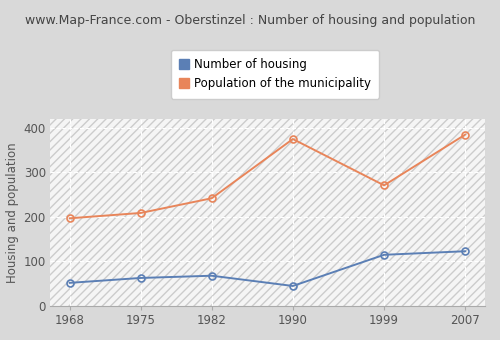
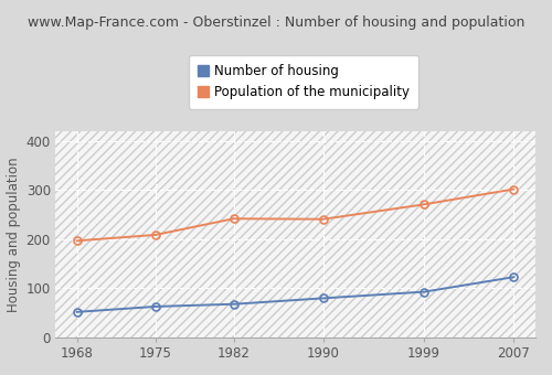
Number of housing/1990: 45 -> 80
Population of the municipality/1990: 375 -> 241
Number of housing/1999: 115 -> 93
Population of the municipality/2007: 385 -> 302
